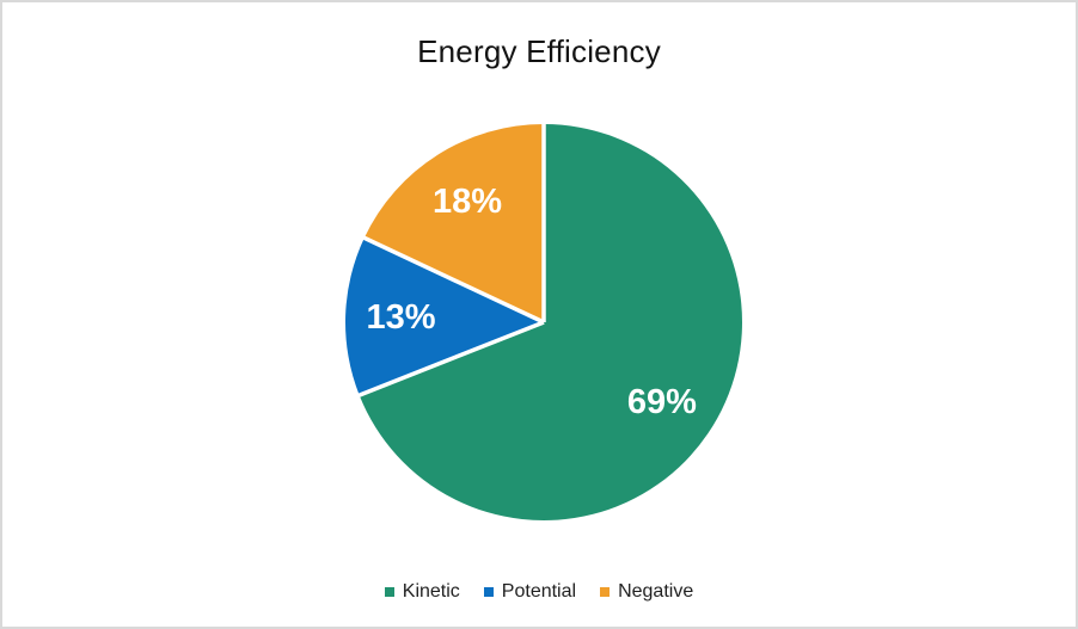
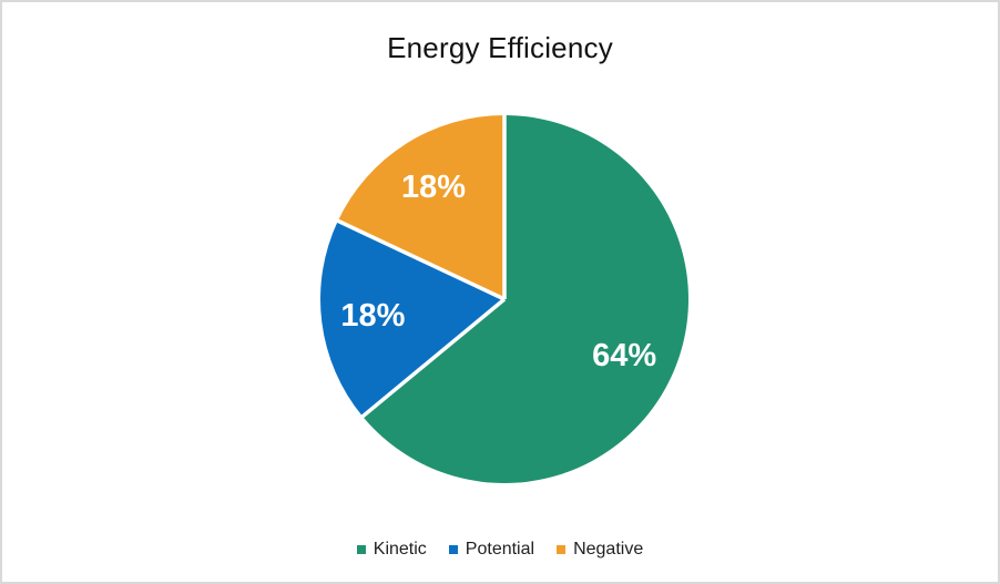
Kinetic: 69% -> 64%
Potential: 13% -> 18%
